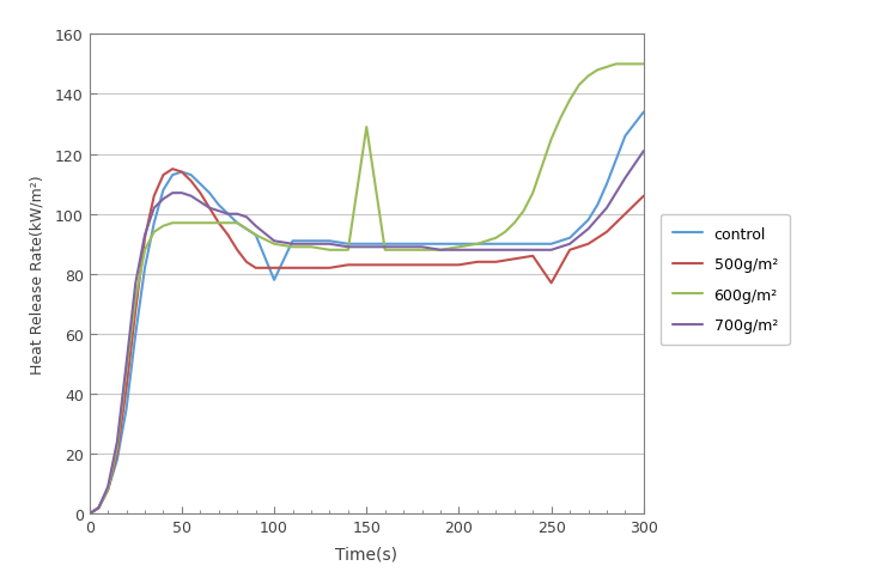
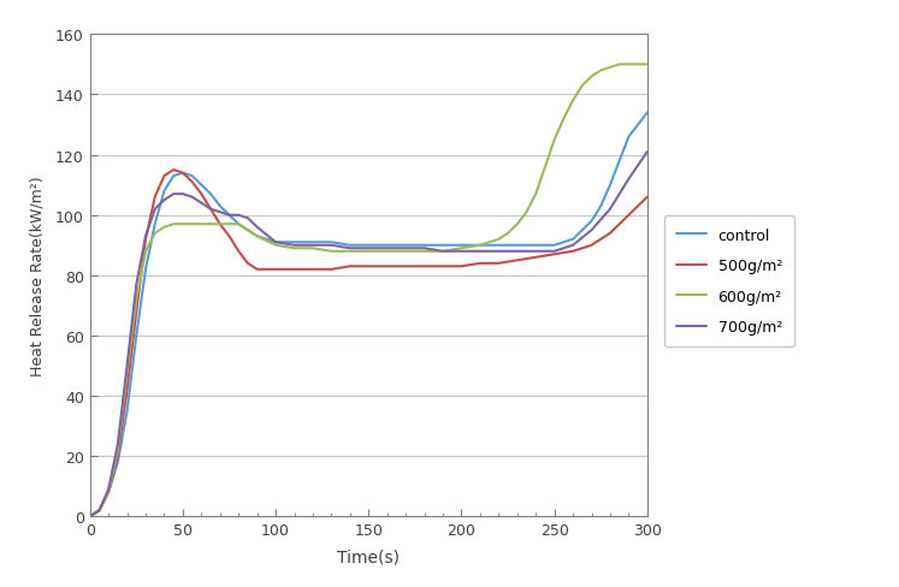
control/100: 78 -> 91
600g/m²/150: 129 -> 88
500g/m²/250: 77 -> 87
